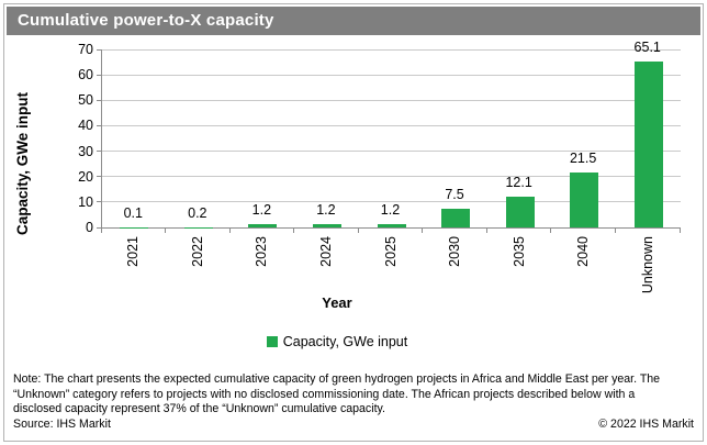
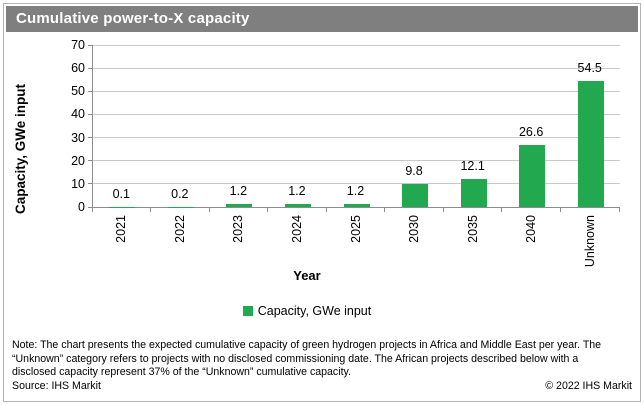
2030: 7.5 -> 9.8
2040: 21.5 -> 26.6
Unknown: 65.1 -> 54.5
